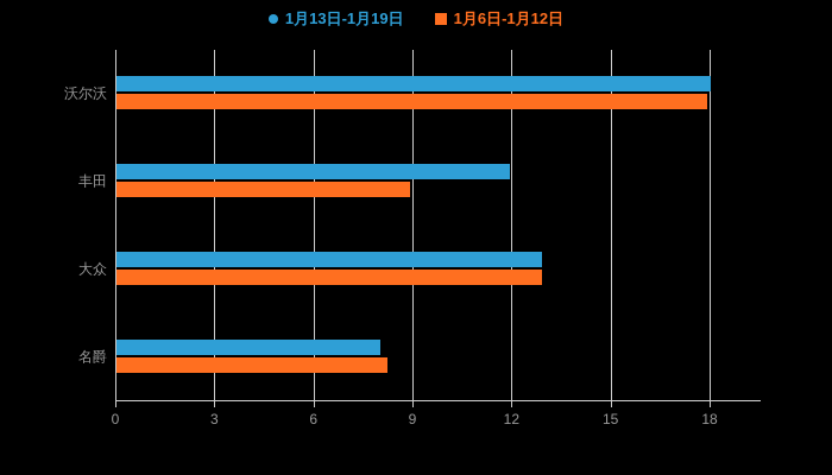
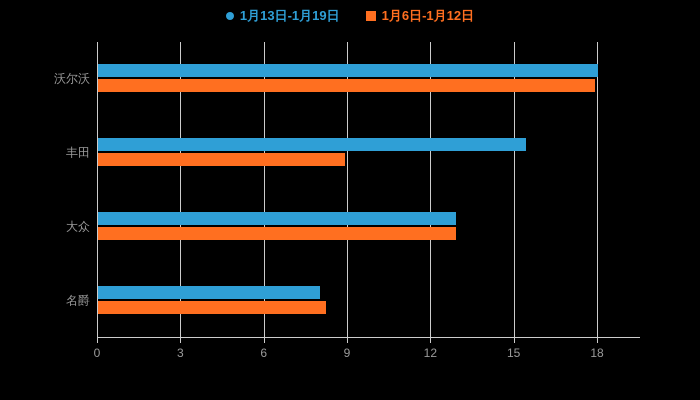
1月13日-1月19日/丰田: 11.9 -> 15.4
